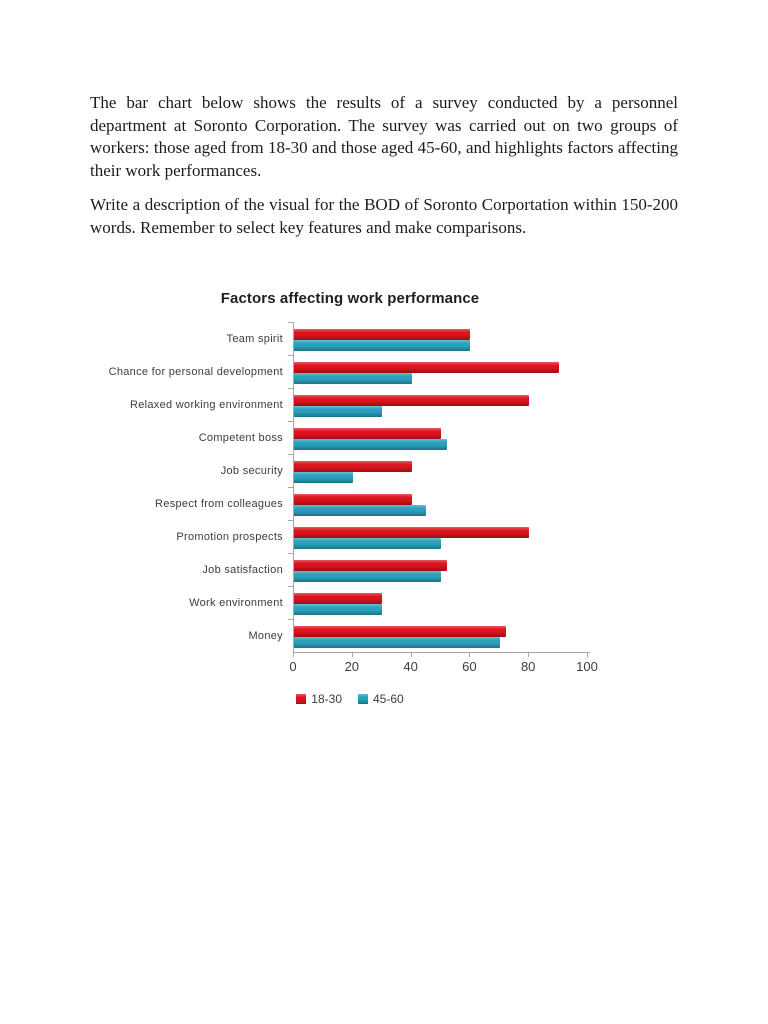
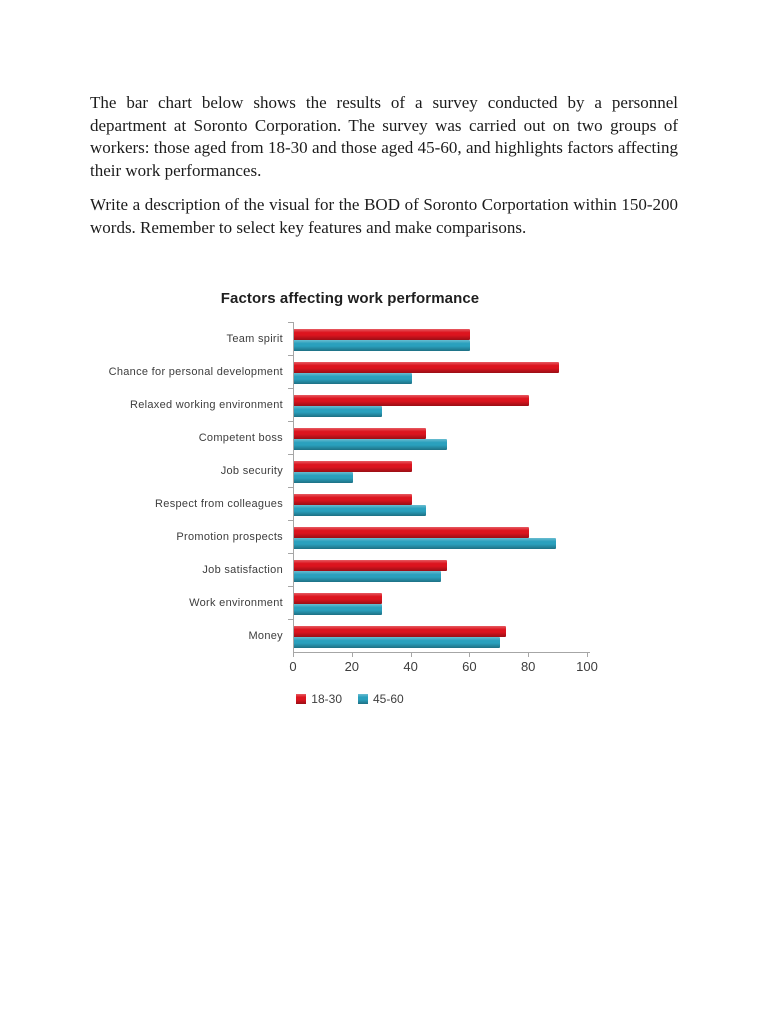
18-30/Competent boss: 50 -> 45
45-60/Promotion prospects: 50 -> 89
